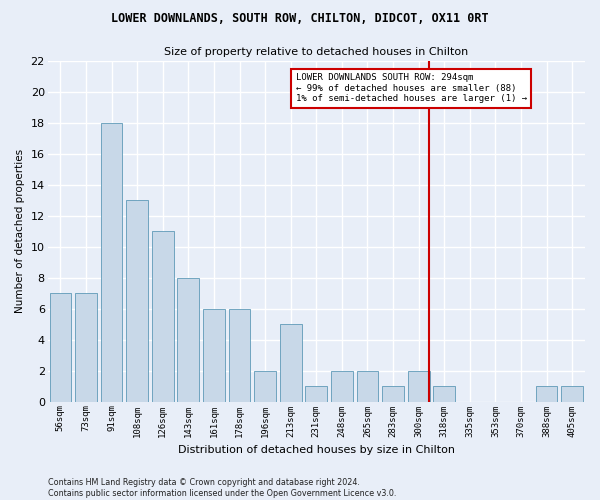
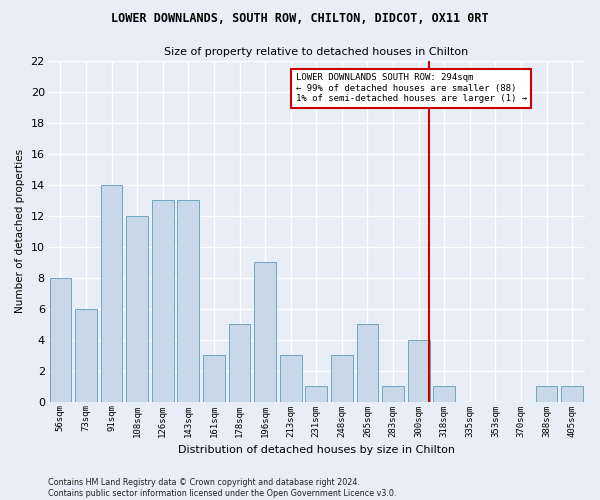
56sqm: 7 -> 8
73sqm: 7 -> 6
91sqm: 18 -> 14
108sqm: 13 -> 12
126sqm: 11 -> 13
143sqm: 8 -> 13
161sqm: 6 -> 3
178sqm: 6 -> 5
196sqm: 2 -> 9
213sqm: 5 -> 3
248sqm: 2 -> 3
265sqm: 2 -> 5
300sqm: 2 -> 4
